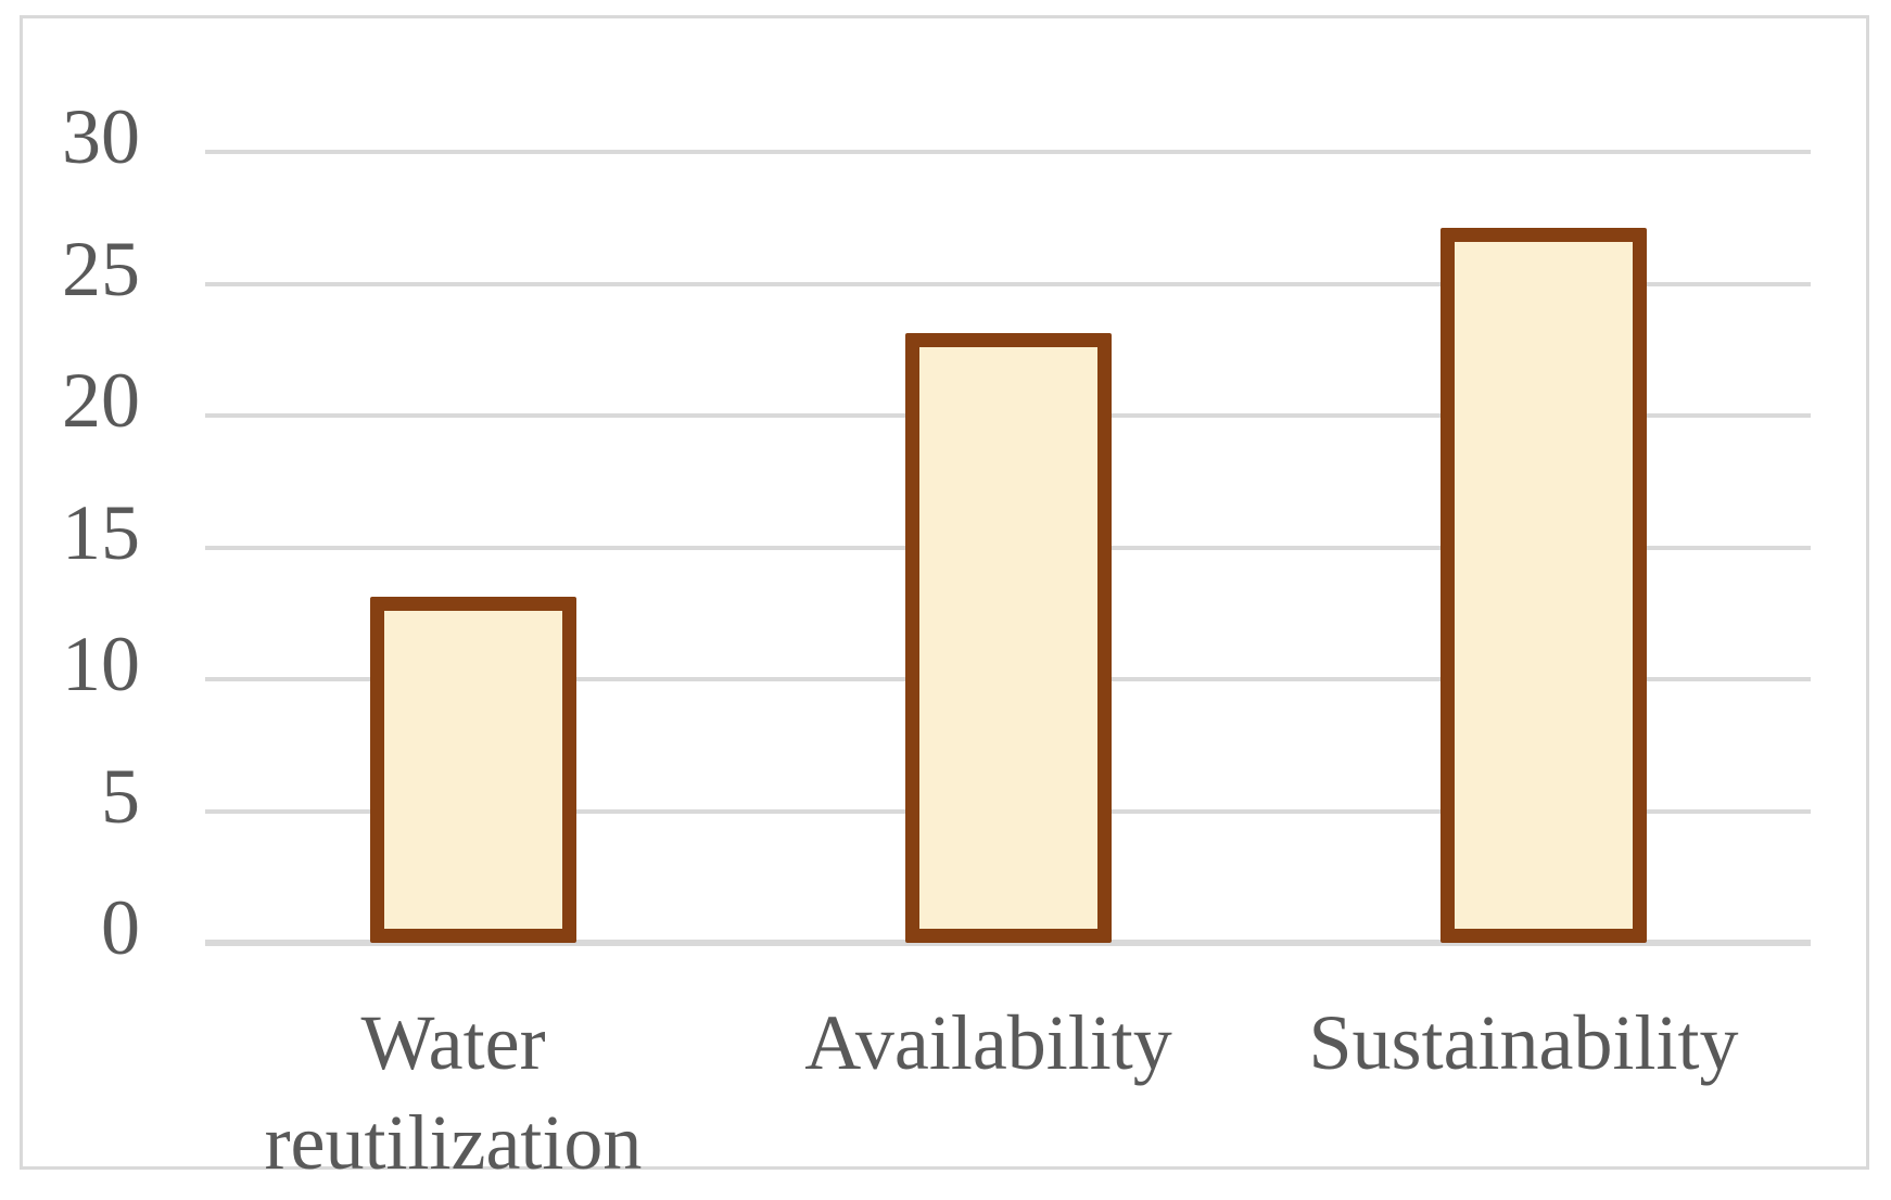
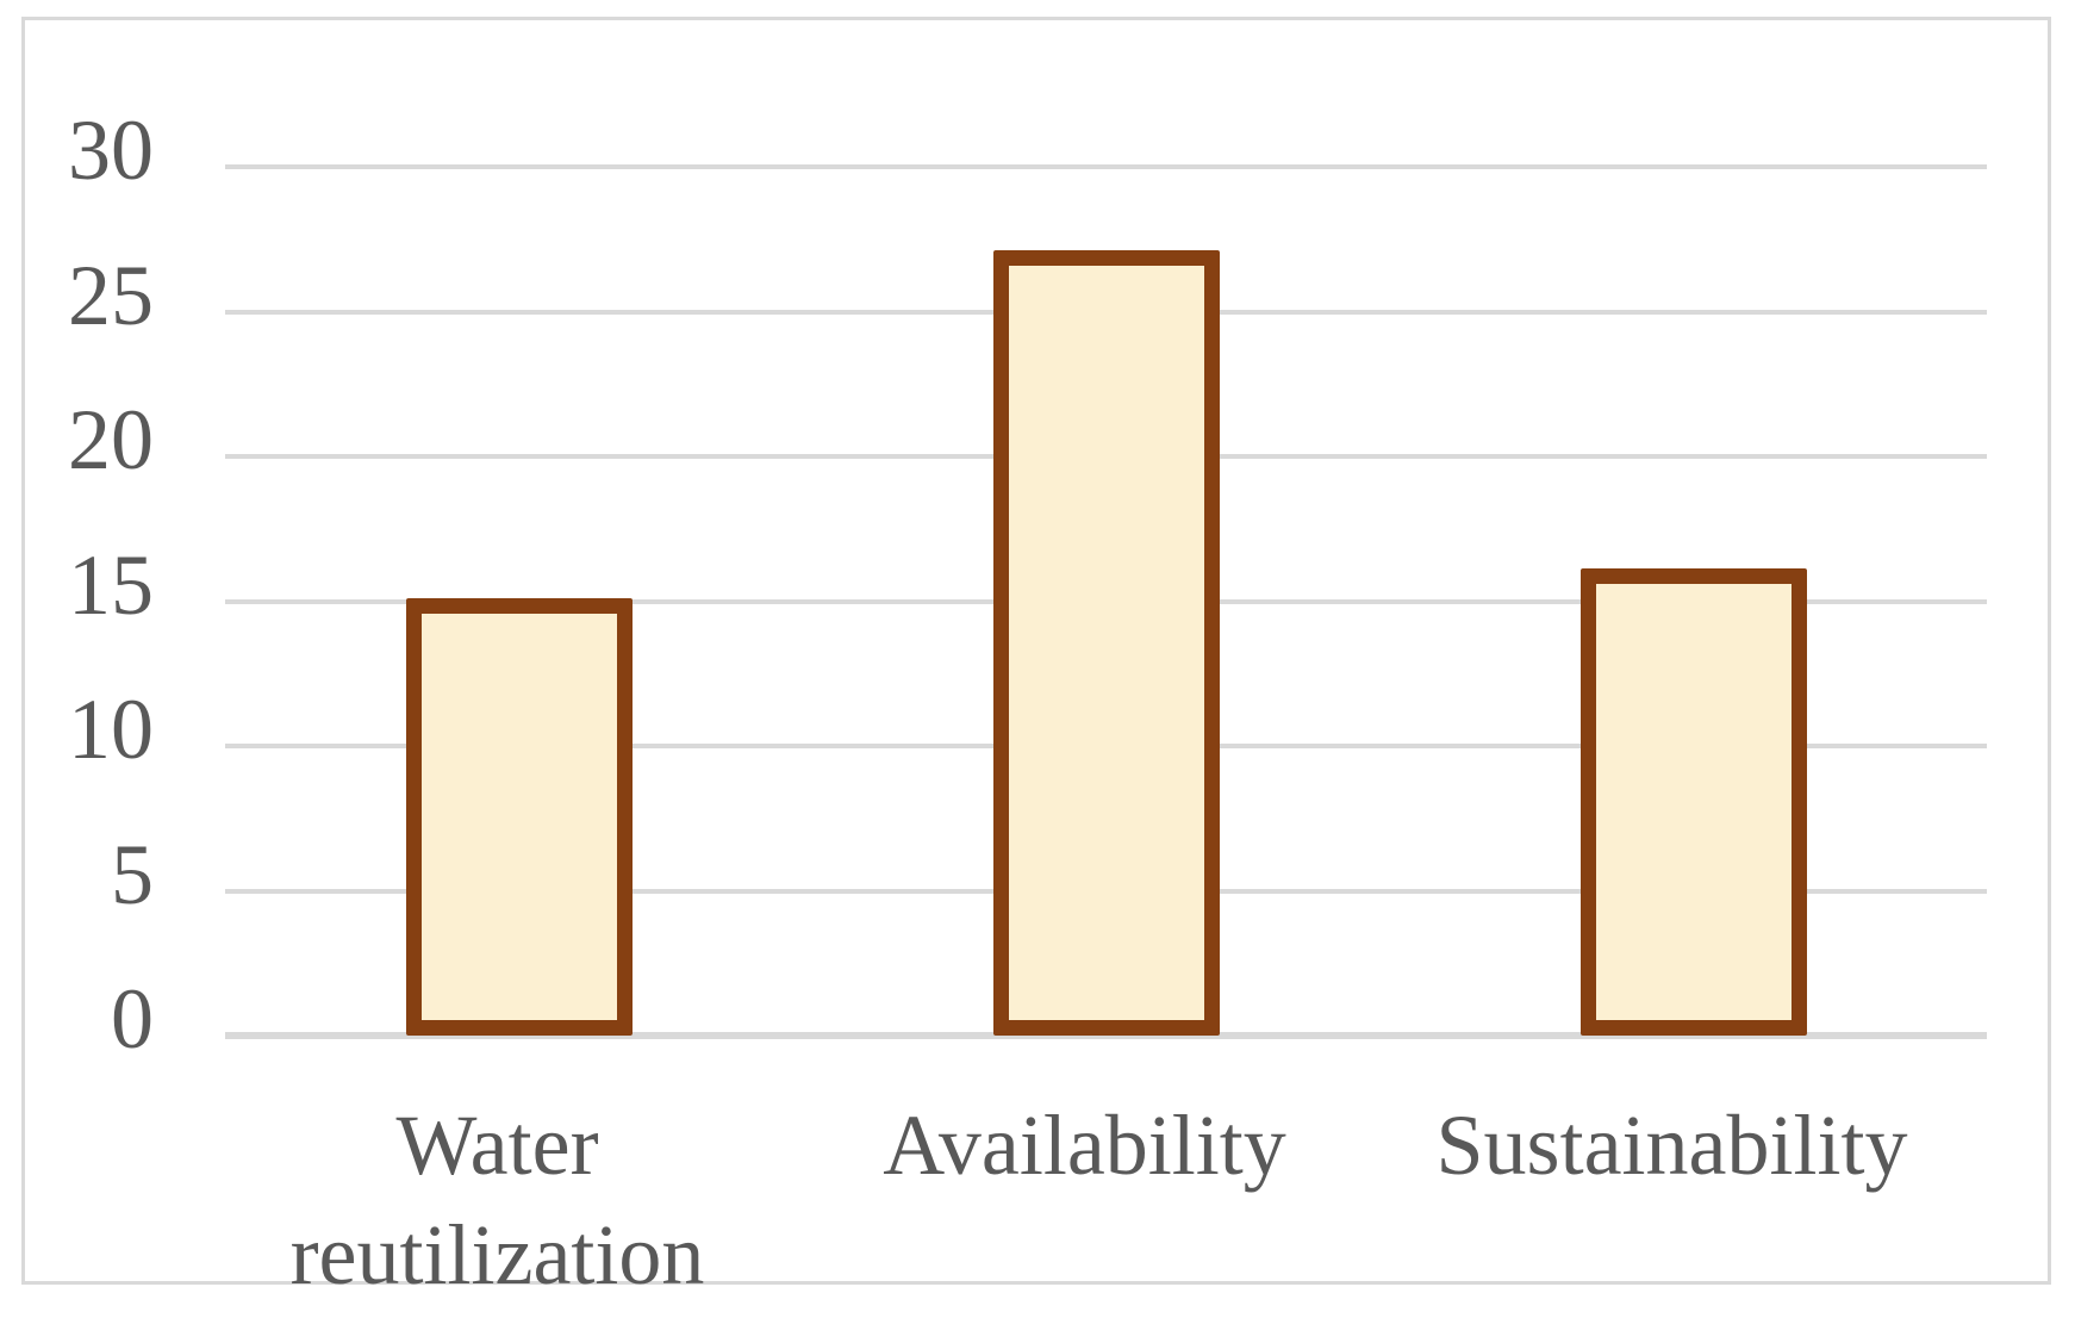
Water reutilization: 13 -> 15
Availability: 23 -> 27
Sustainability: 27 -> 16
